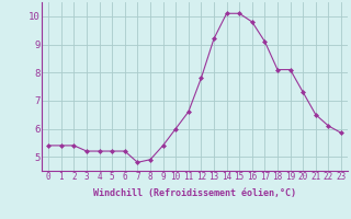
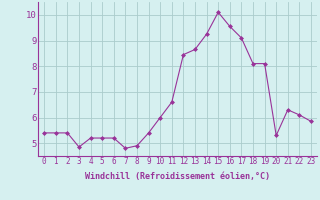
3: 5.20 -> 4.85
12: 7.80 -> 8.45
13: 9.20 -> 8.65
14: 10.10 -> 9.25
16: 9.80 -> 9.55
20: 7.30 -> 5.30
21: 6.50 -> 6.30
